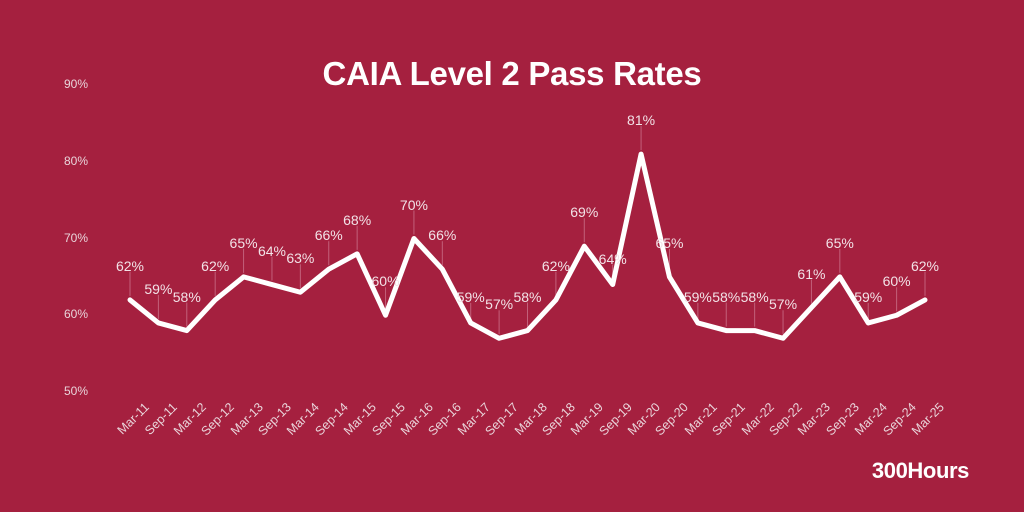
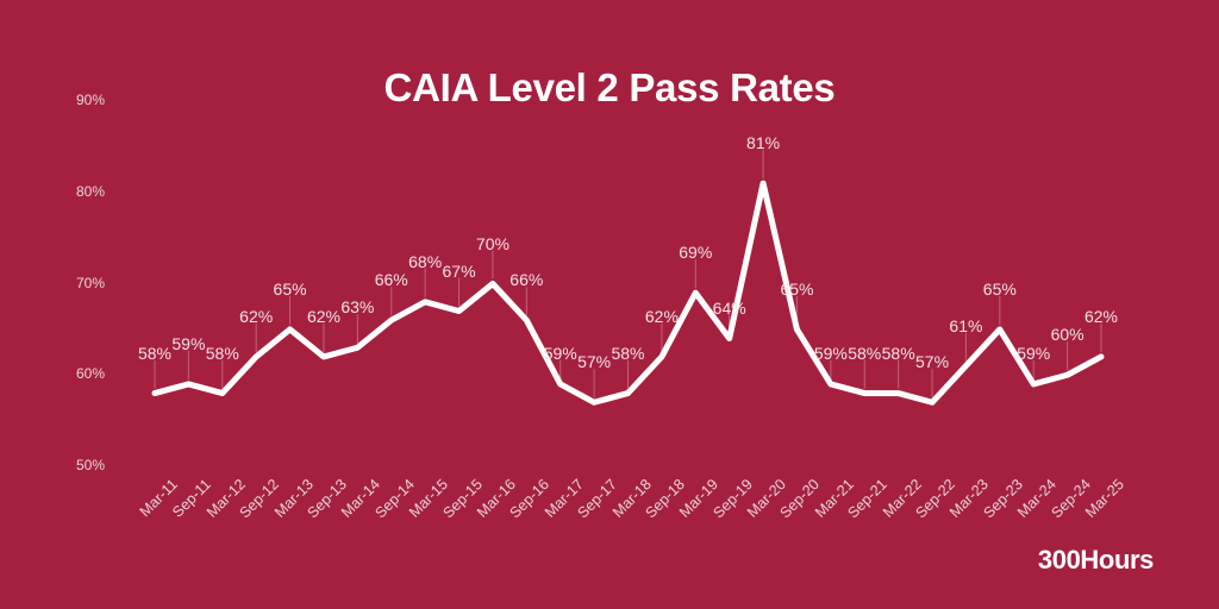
Mar-11: 62% -> 58%
Sep-13: 64% -> 62%
Sep-15: 60% -> 67%
